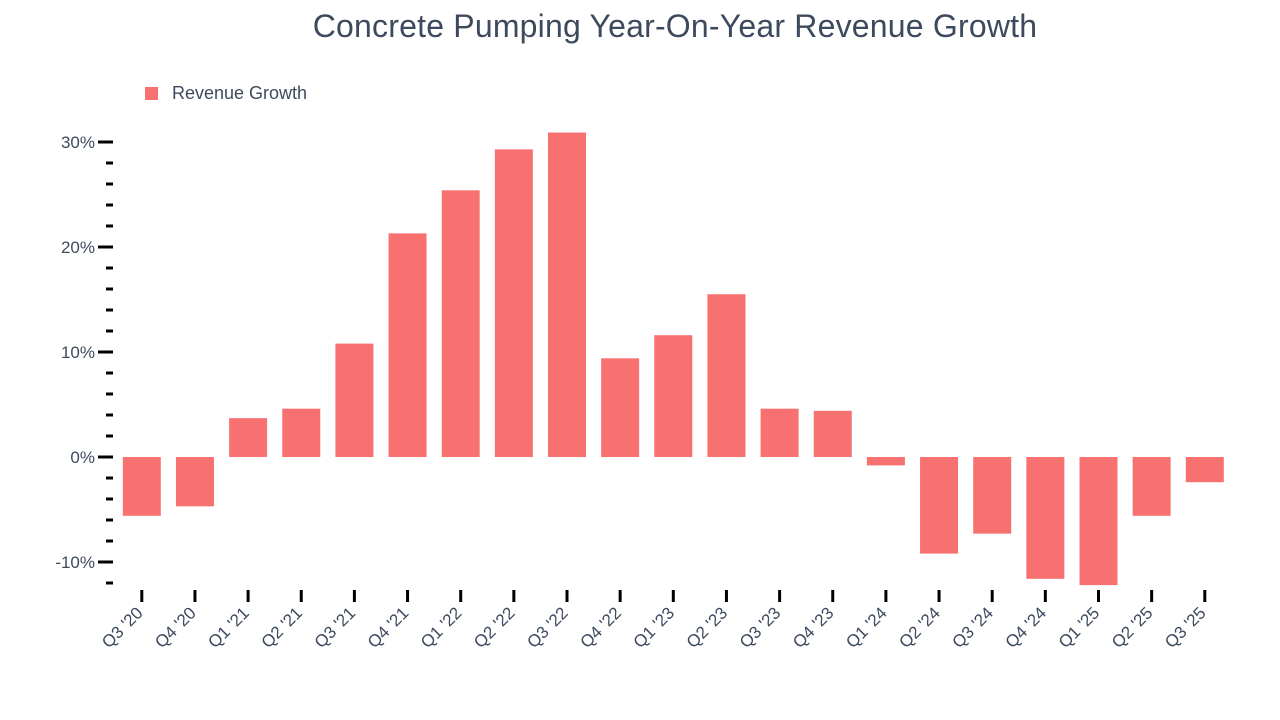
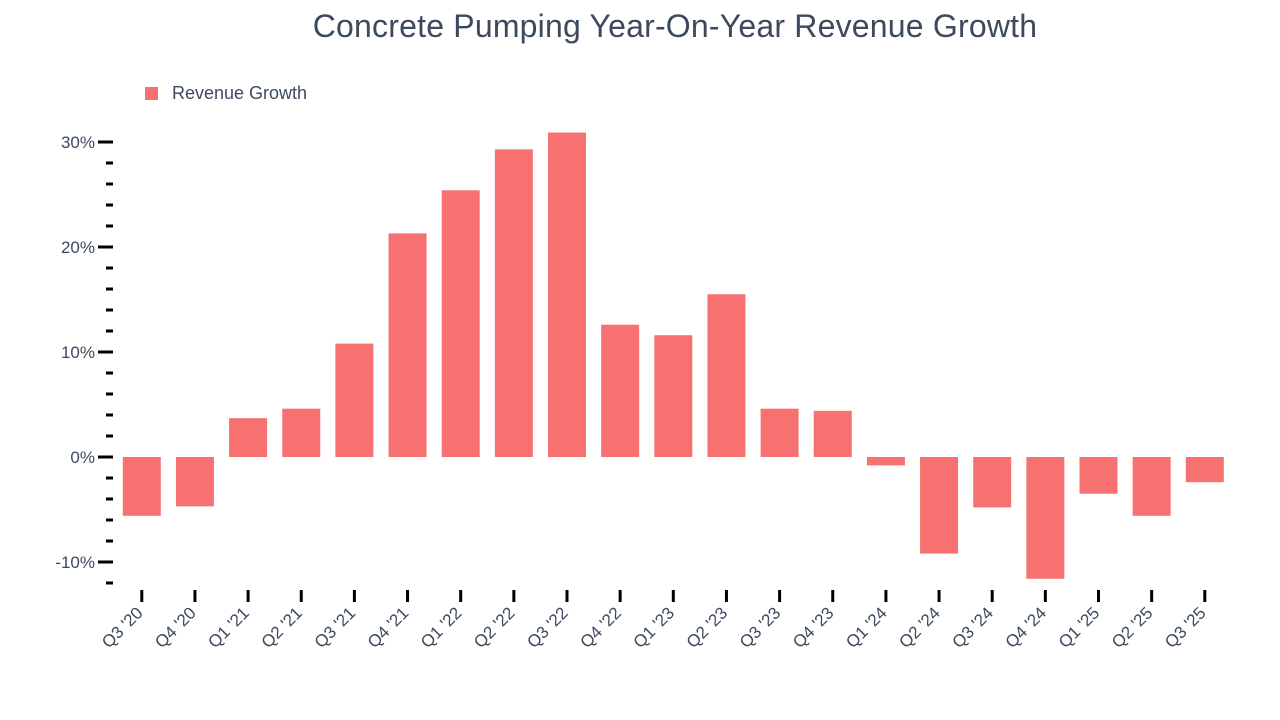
Q4 '22: 9.4% -> 12.6%
Q3 '24: -7.3% -> -4.8%
Q1 '25: -12.2% -> -3.5%
